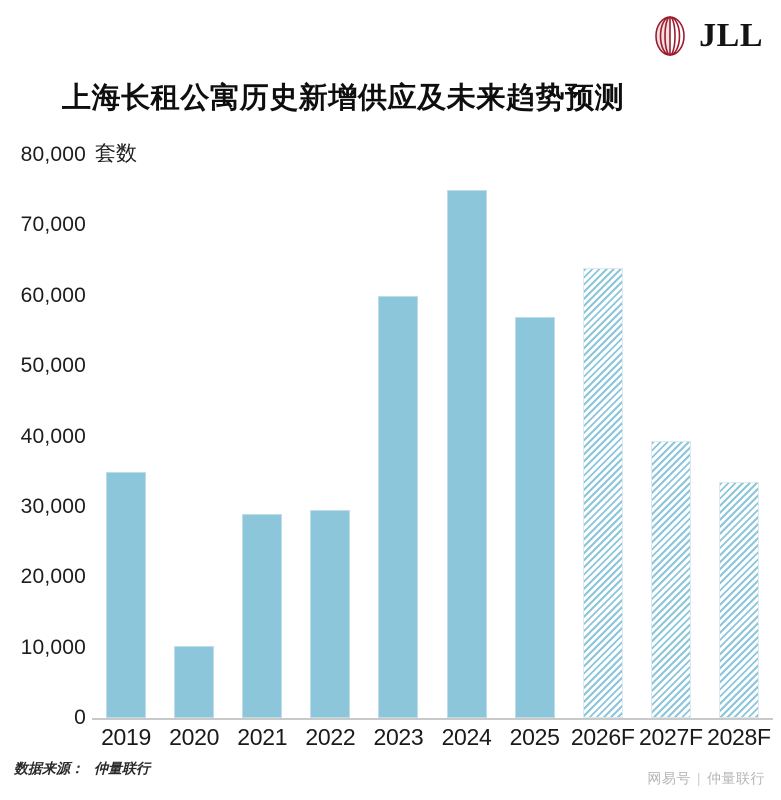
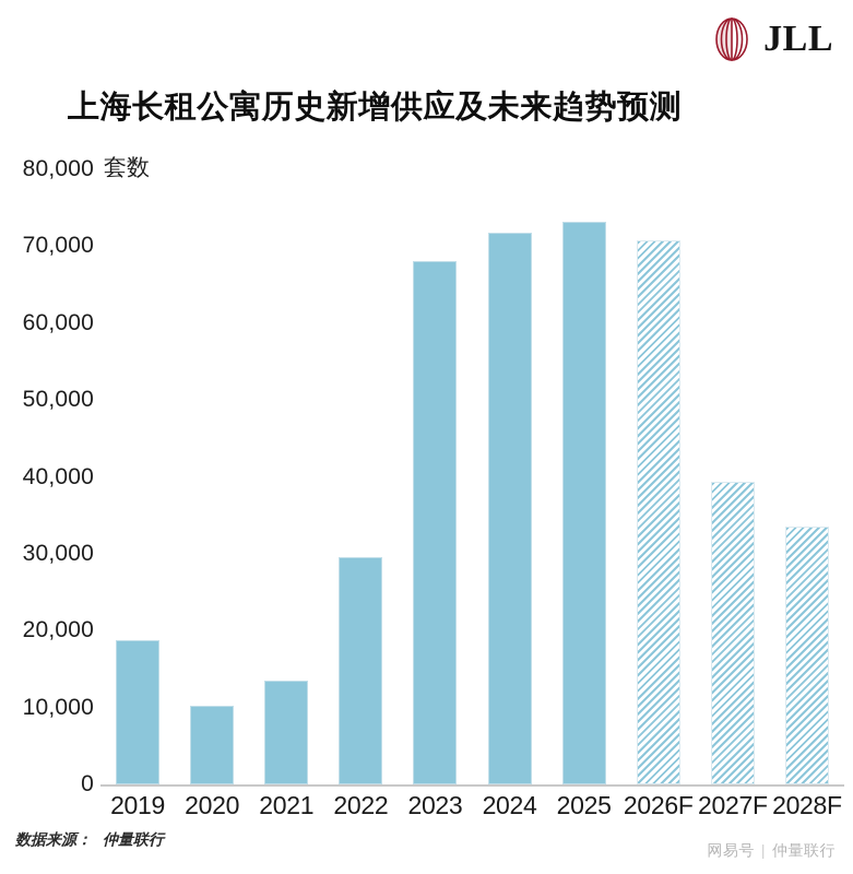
2019: 35000 -> 19000
2021: 29000 -> 14000
2023: 60000 -> 68000
2024: 75000 -> 72000
2025: 57000 -> 73000
2026F: 64000 -> 71000
